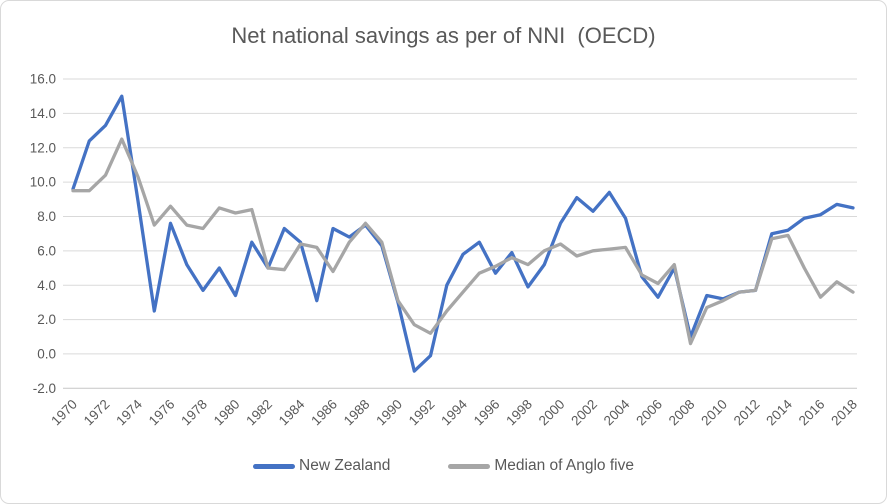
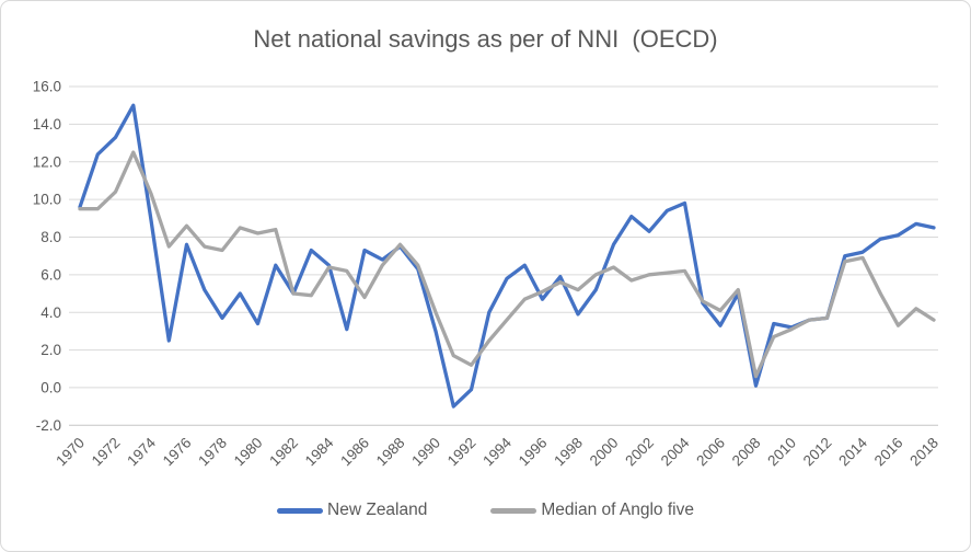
Median of Anglo five/1990: 3.1 -> 4.0
New Zealand/2004: 7.9 -> 9.8
New Zealand/2008: 1.0 -> 0.1
